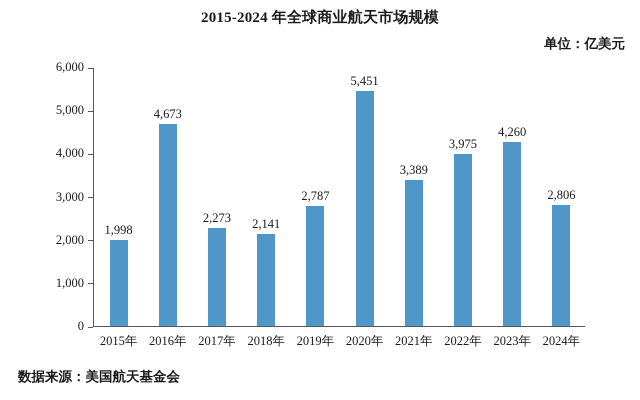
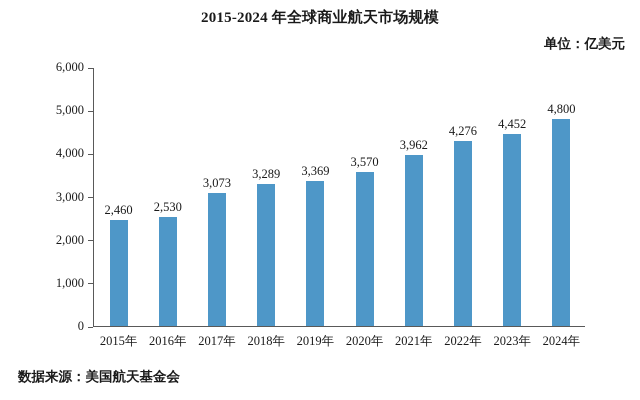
2015年: 1,998 -> 2,460
2016年: 4,673 -> 2,530
2017年: 2,273 -> 3,073
2018年: 2,141 -> 3,289
2019年: 2,787 -> 3,369
2020年: 5,451 -> 3,570
2021年: 3,389 -> 3,962
2022年: 3,975 -> 4,276
2023年: 4,260 -> 4,452
2024年: 2,806 -> 4,800
